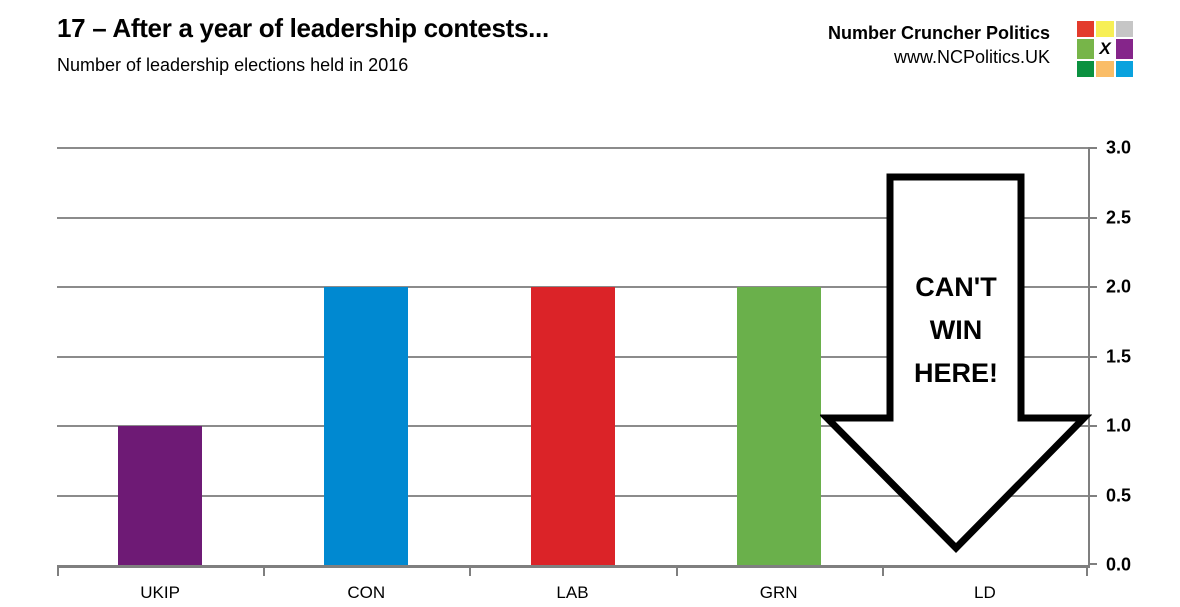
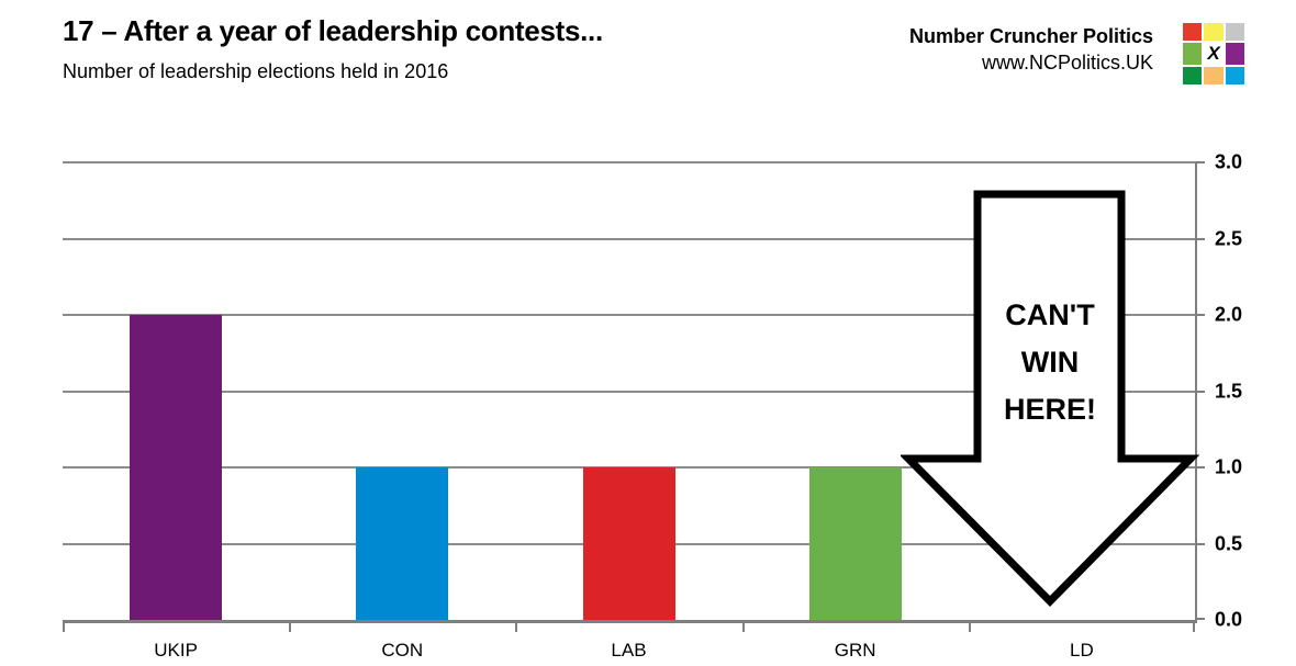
UKIP: 1 -> 2
CON: 2 -> 1
LAB: 2 -> 1
GRN: 2 -> 1
